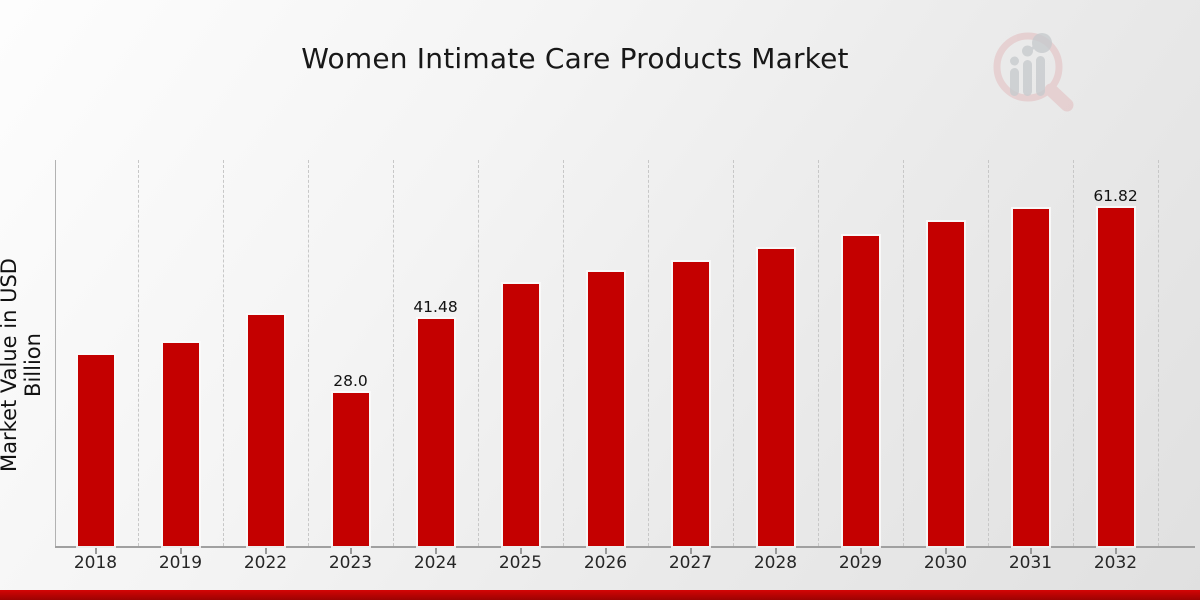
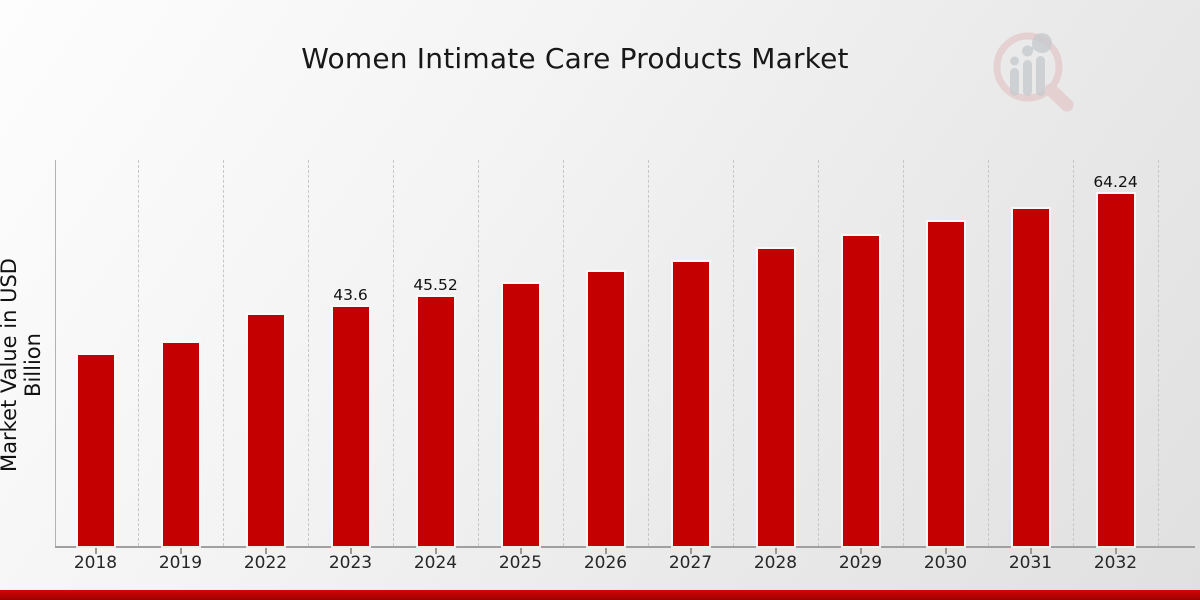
2023: 28.0 -> 43.6
2024: 41.48 -> 45.52
2032: 61.82 -> 64.24
